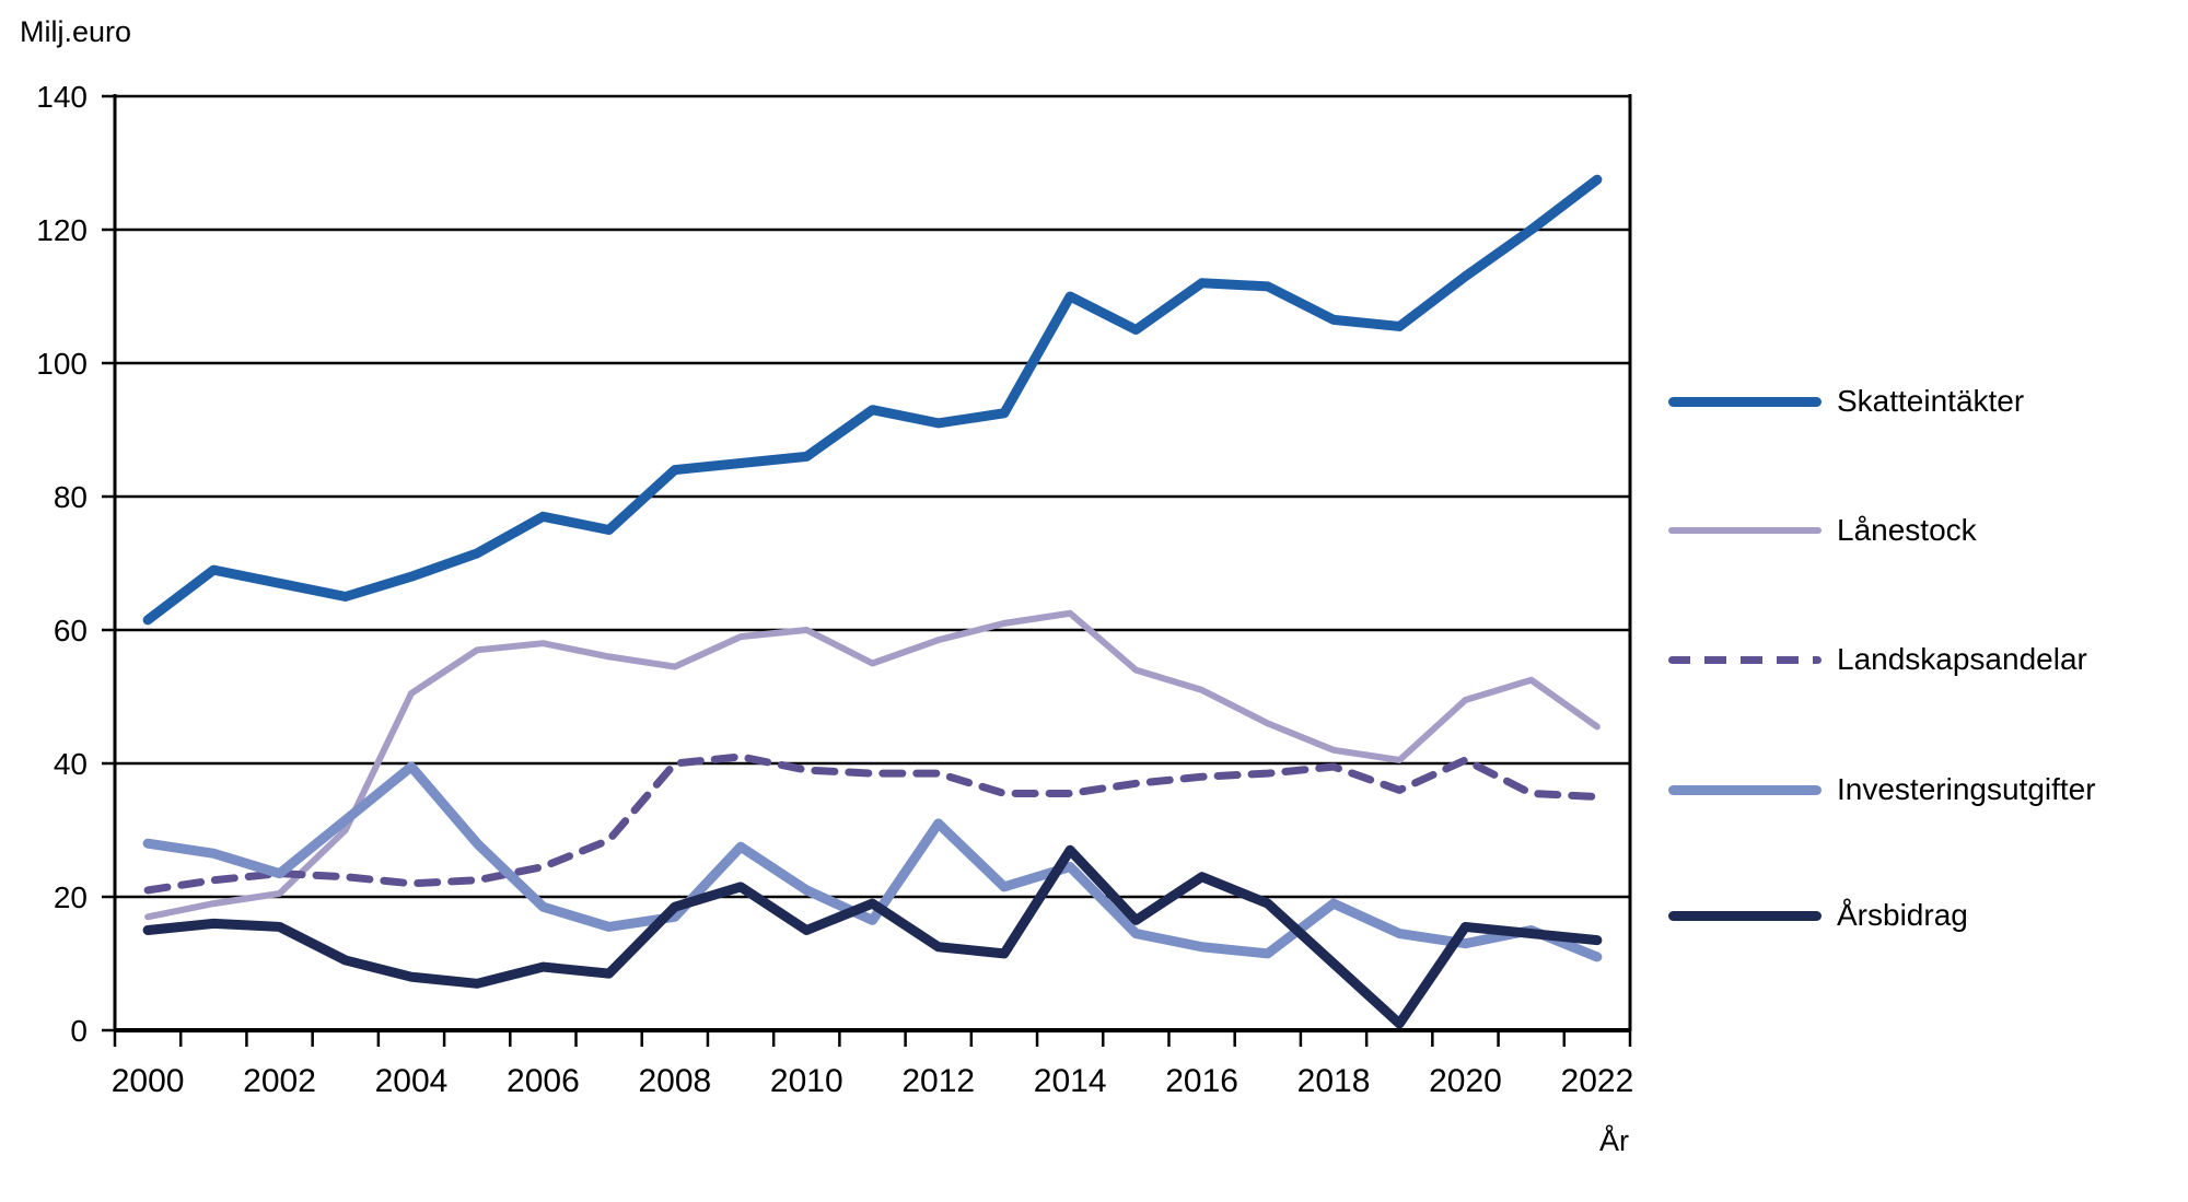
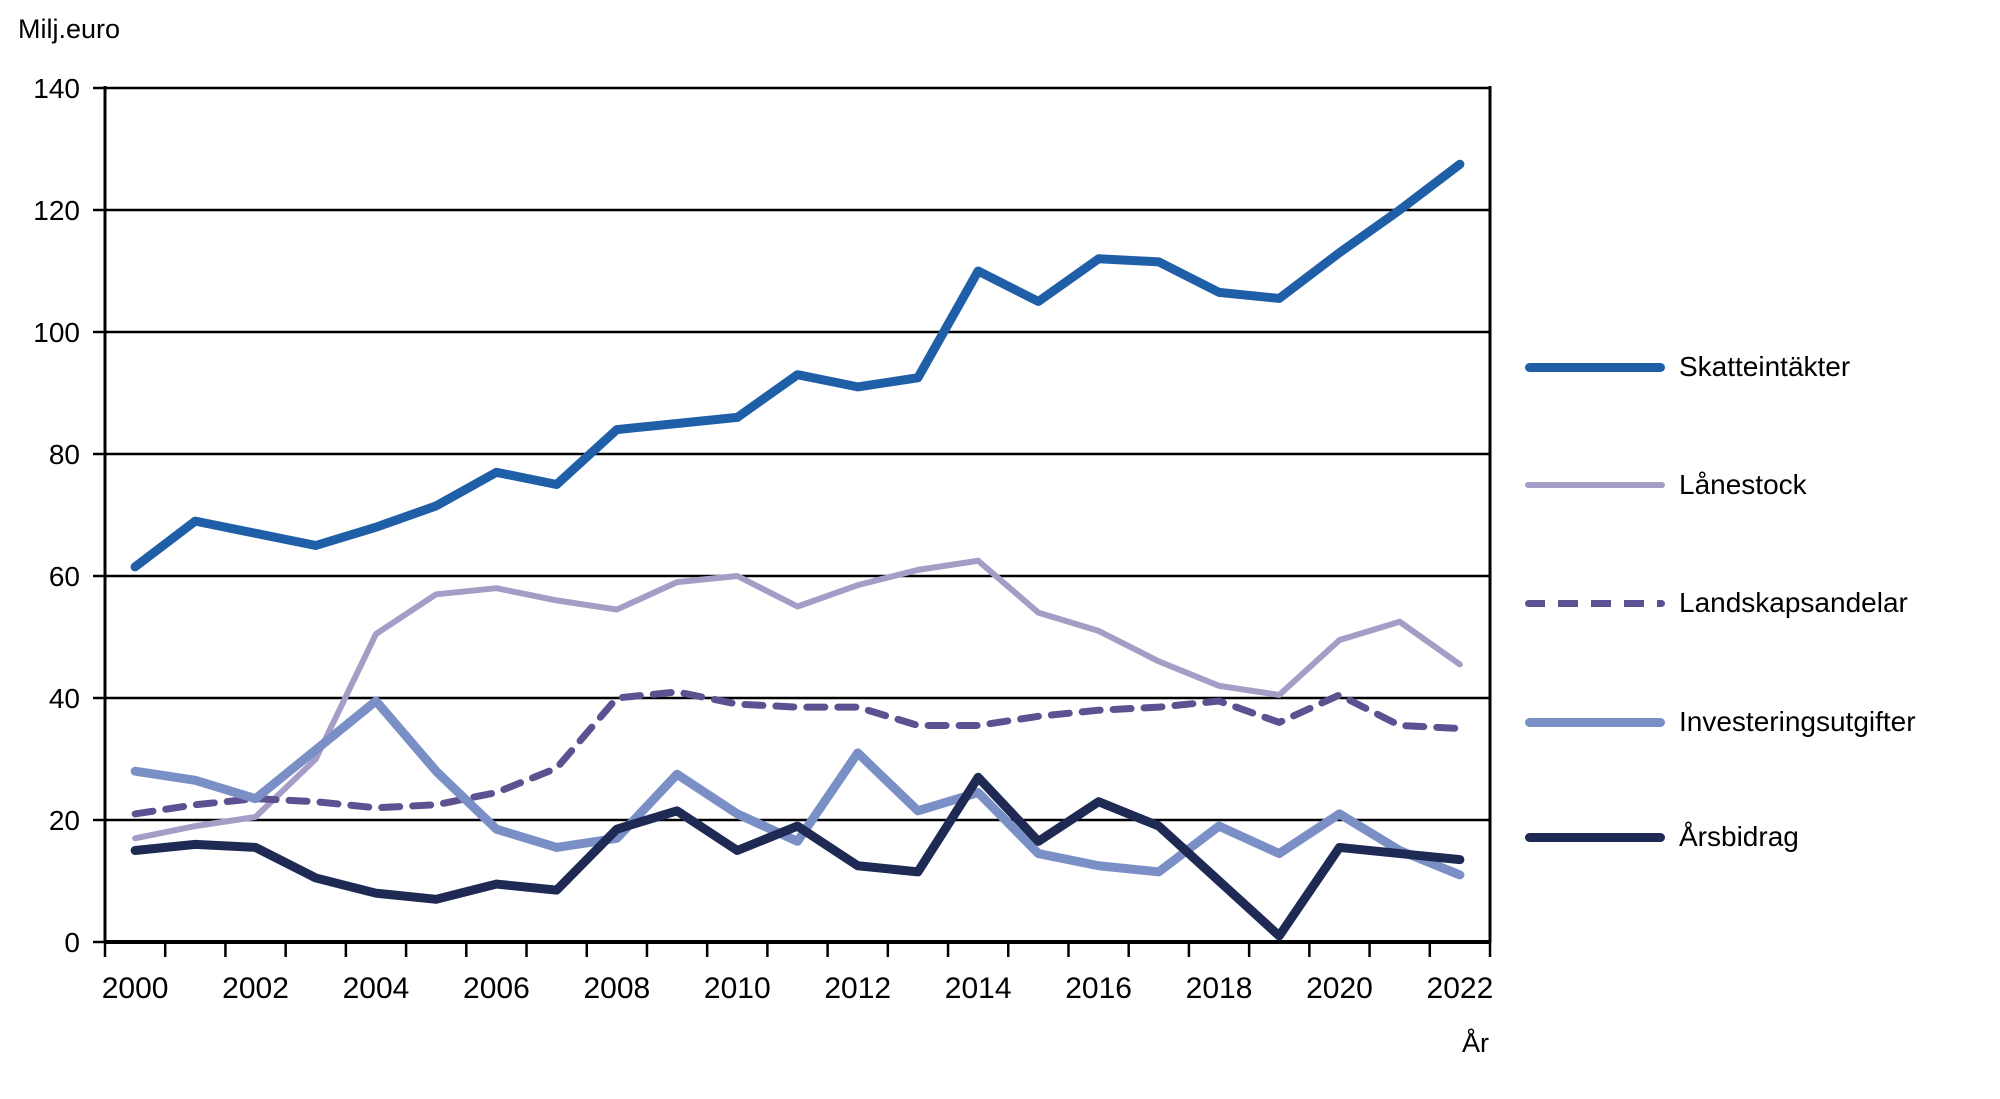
Investeringsutgifter/2020: 13 -> 21
